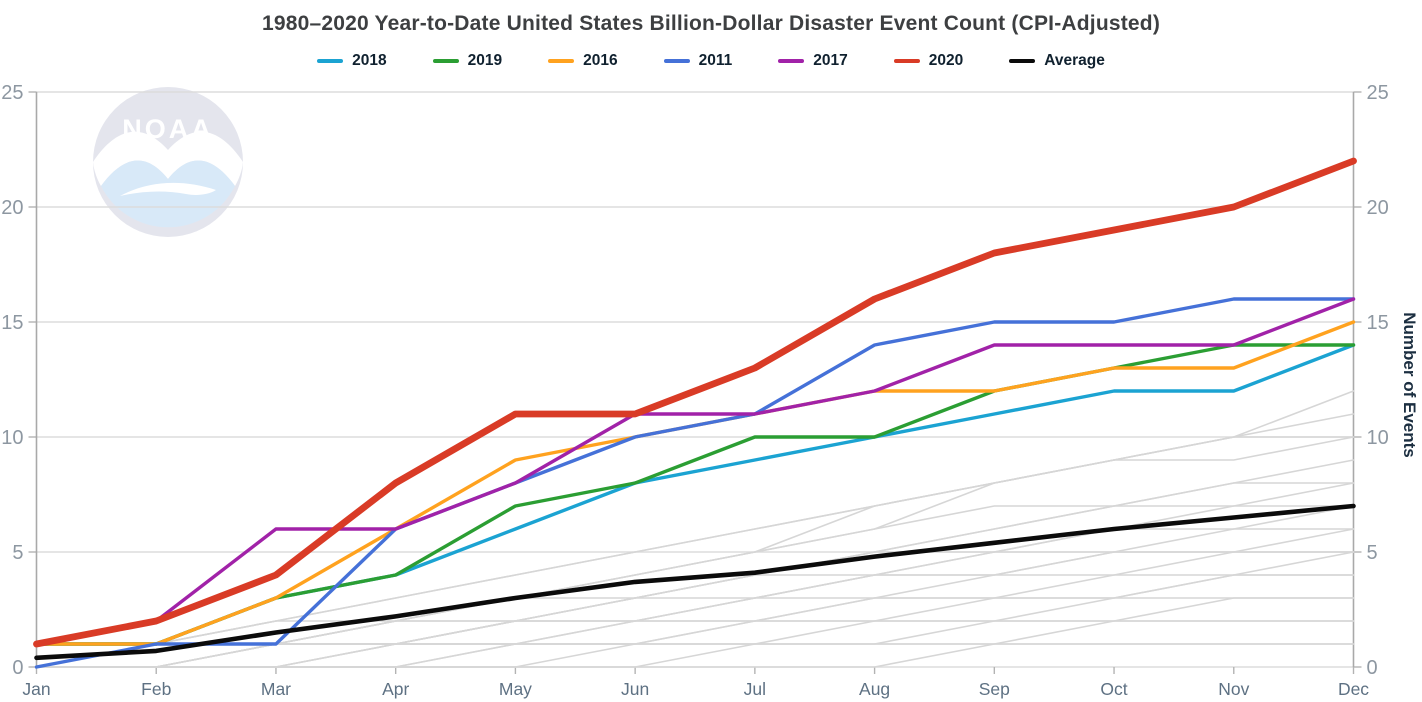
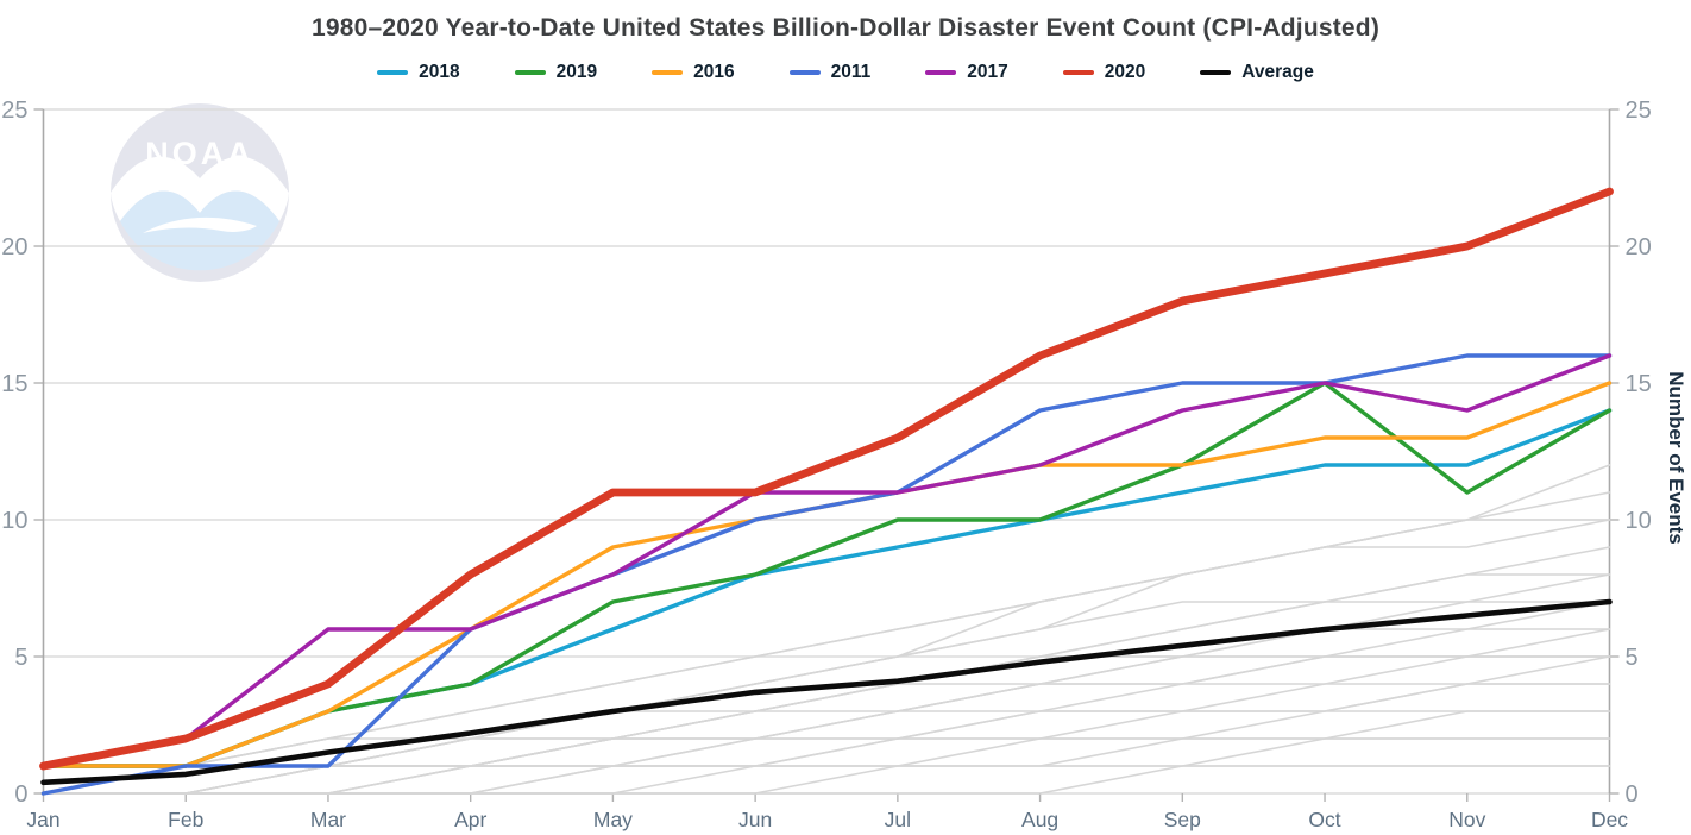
2019/Oct: 13 -> 15
2017/Oct: 14 -> 15
2019/Nov: 14 -> 11
